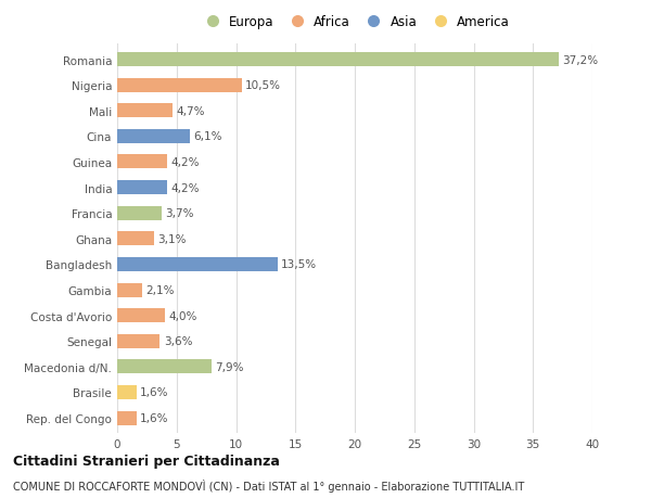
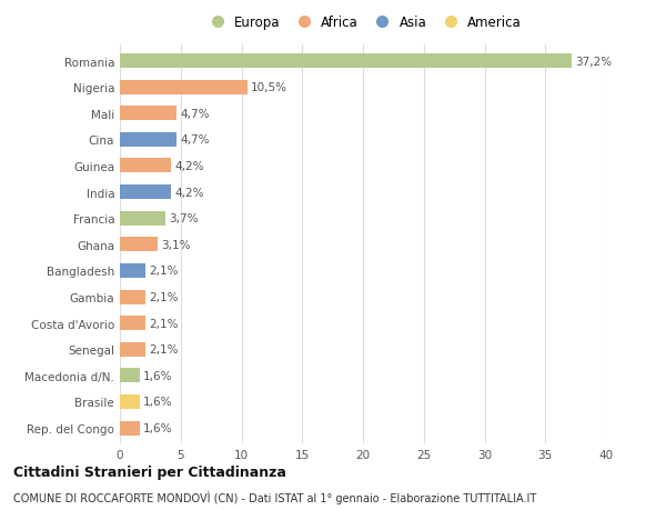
Cina: 6,1% -> 4,7%
Bangladesh: 13,5% -> 2,1%
Costa d'Avorio: 4,0% -> 2,1%
Senegal: 3,6% -> 2,1%
Macedonia d/N.: 7,9% -> 1,6%
